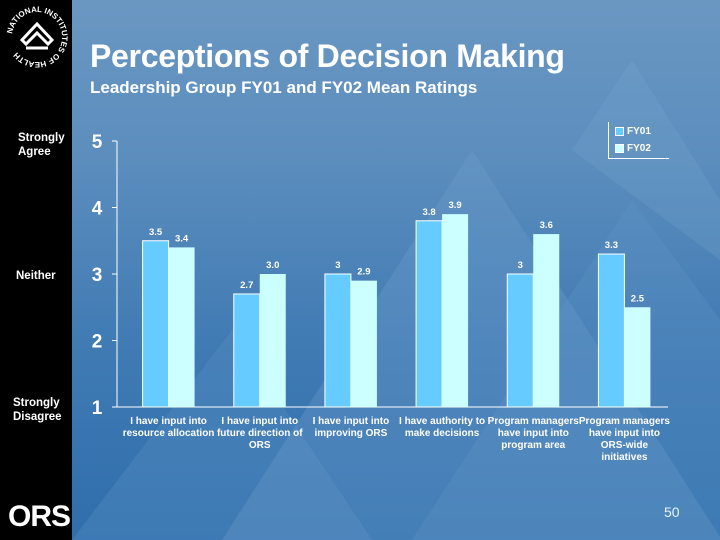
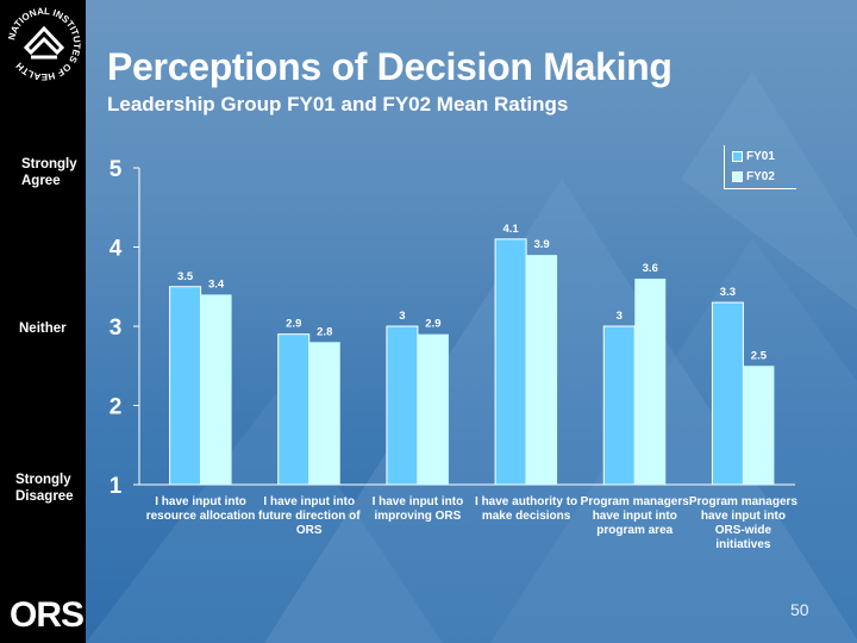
FY01/I have input into future direction of ORS: 2.7 -> 2.9
FY02/I have input into future direction of ORS: 3.0 -> 2.8
FY01/I have authority to make decisions: 3.8 -> 4.1
